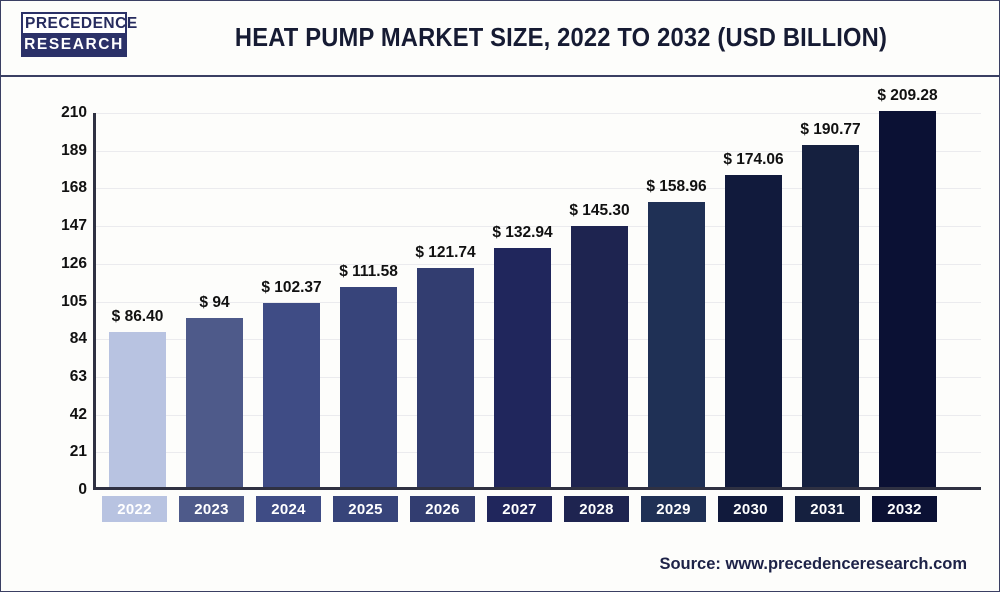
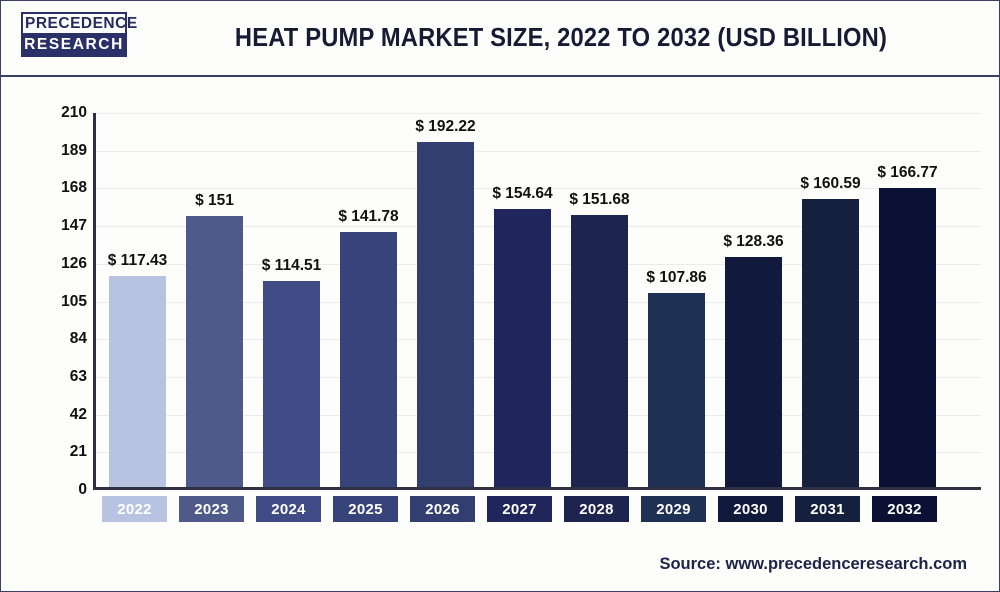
2022: 86.40 -> 117.43
2023: 94 -> 151
2024: 102.37 -> 114.51
2025: 111.58 -> 141.78
2026: 121.74 -> 192.22
2027: 132.94 -> 154.64
2028: 145.30 -> 151.68
2029: 158.96 -> 107.86
2030: 174.06 -> 128.36
2031: 190.77 -> 160.59
2032: 209.28 -> 166.77
